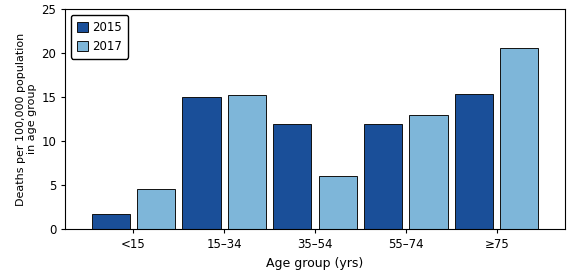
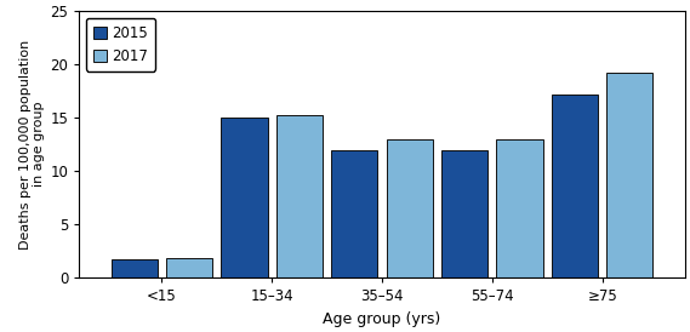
2017/<15: 4.6 -> 1.9
2017/35–54: 6.0 -> 13.0
2015/≥75: 15.4 -> 17.2
2017/≥75: 20.6 -> 19.2
